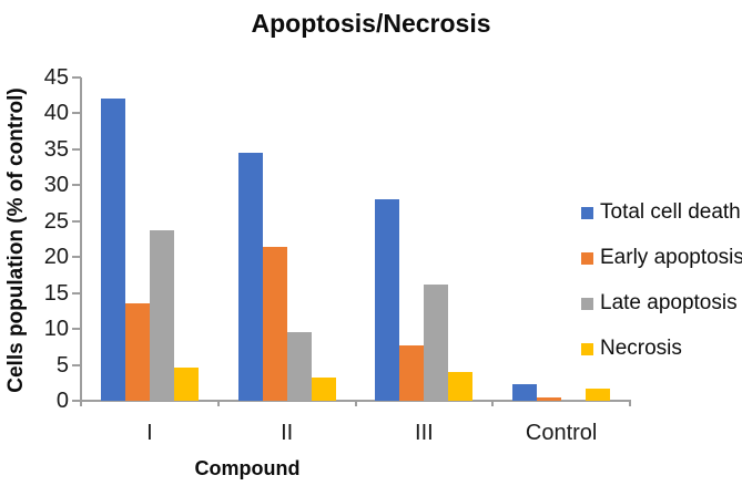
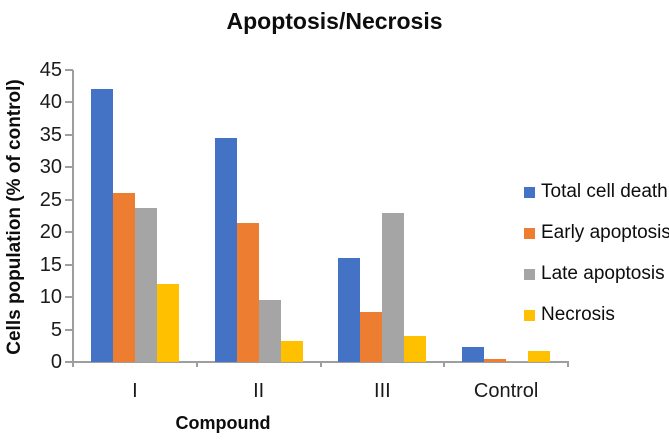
Early apoptosis/I: 14 -> 26
Necrosis/I: 5 -> 12
Total cell death/III: 28 -> 16
Late apoptosis/III: 16 -> 23
